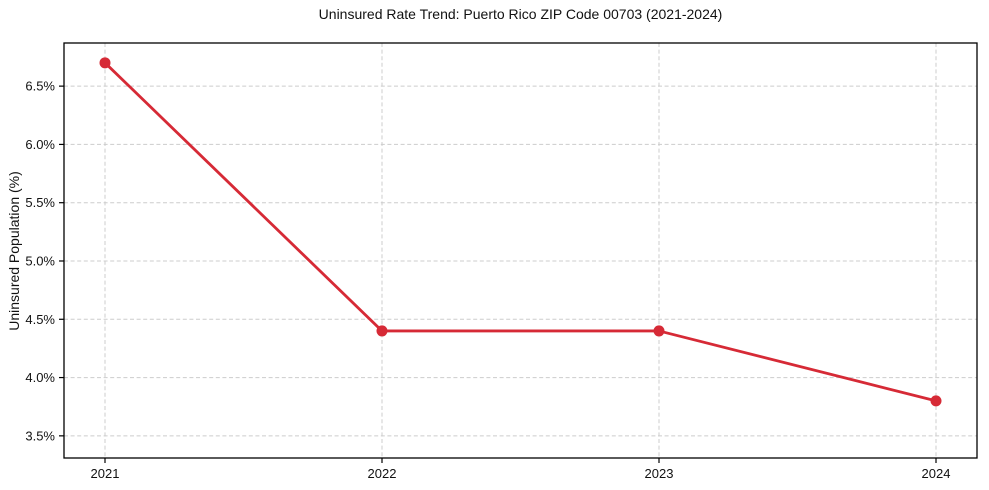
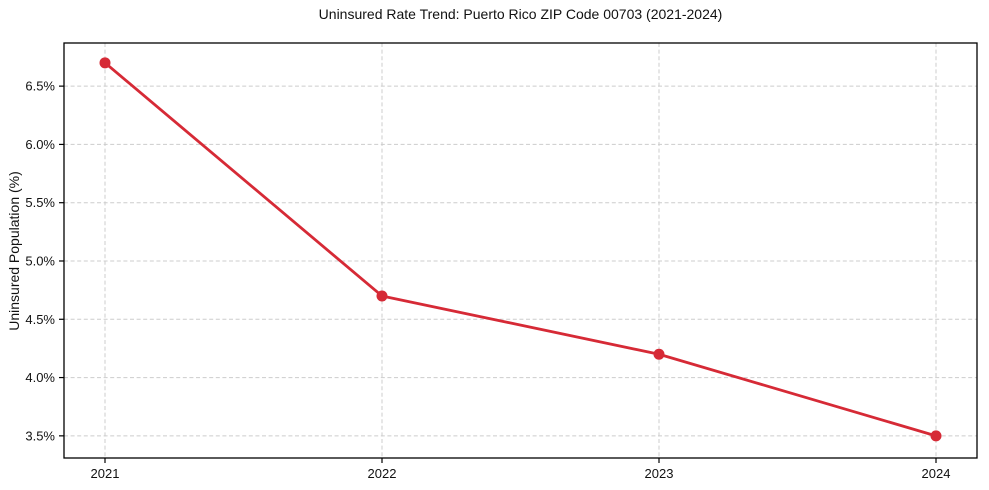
2022: 4.4% -> 4.7%
2023: 4.4% -> 4.2%
2024: 3.8% -> 3.5%
